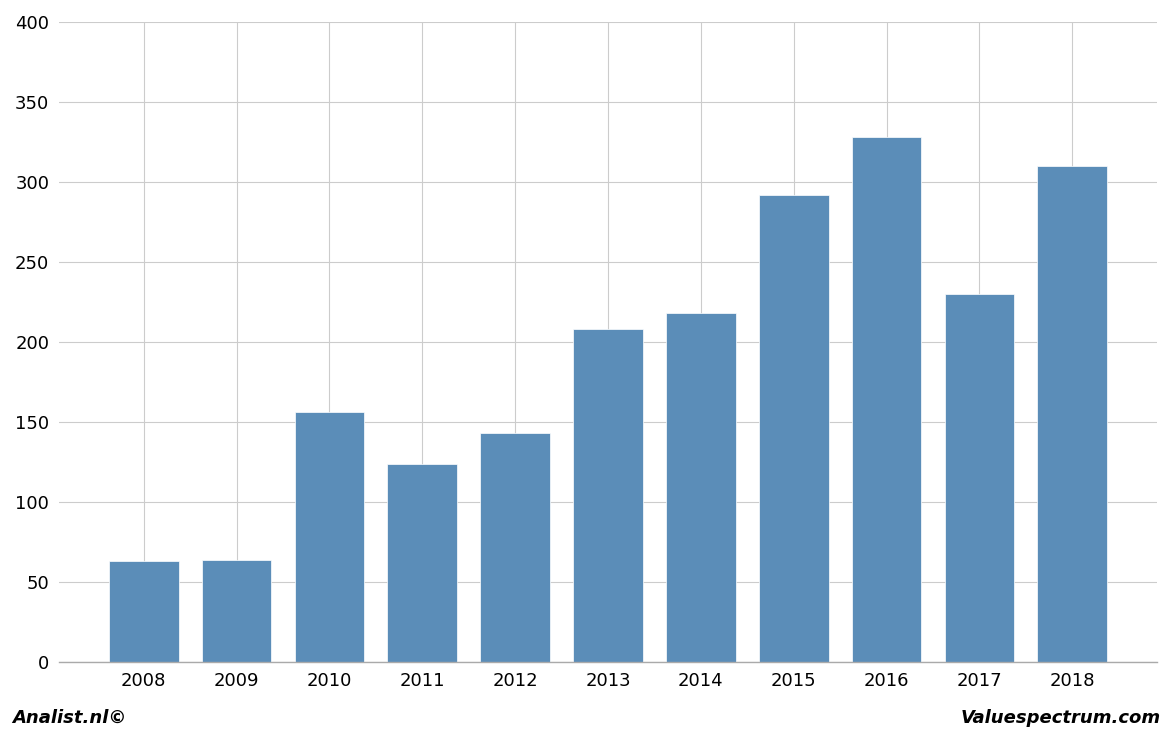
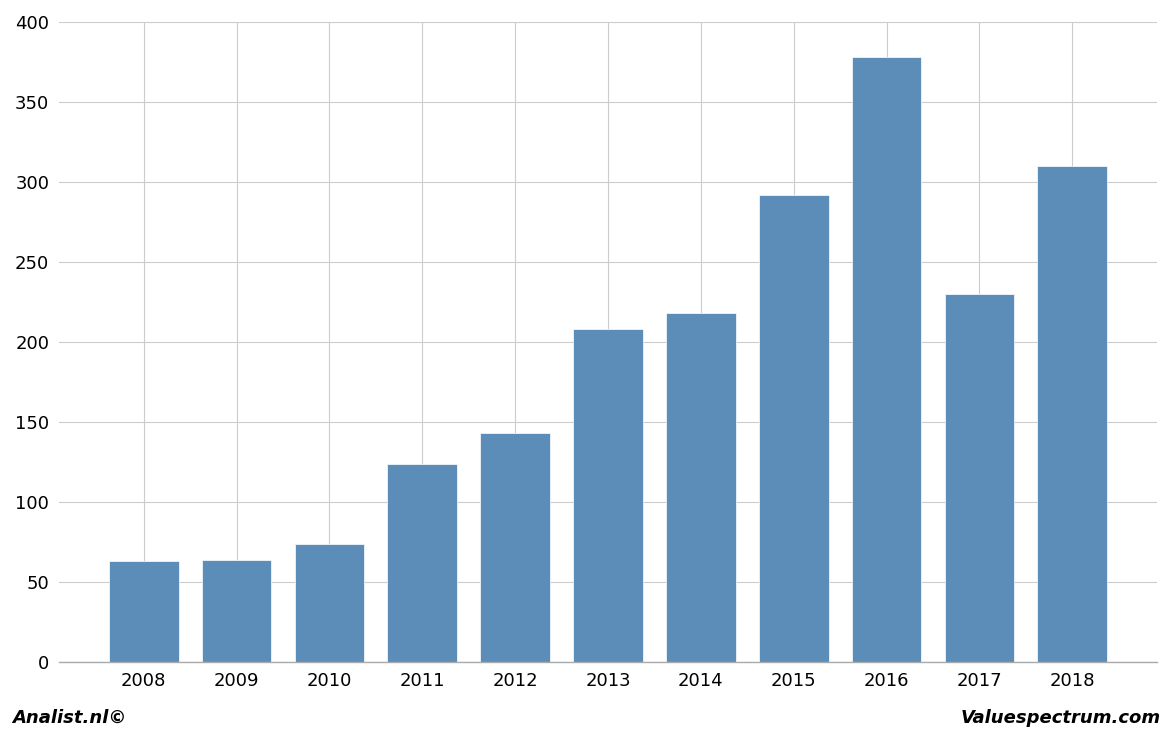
2010: 156 -> 74
2016: 328 -> 378
